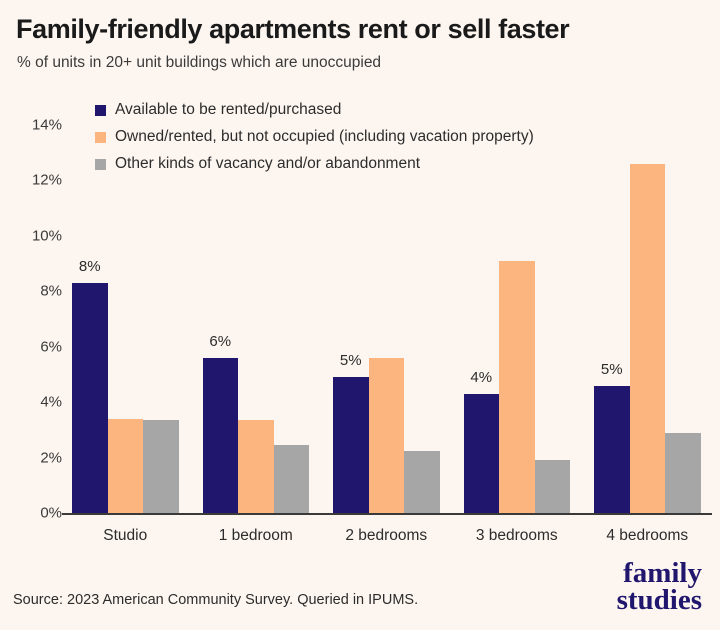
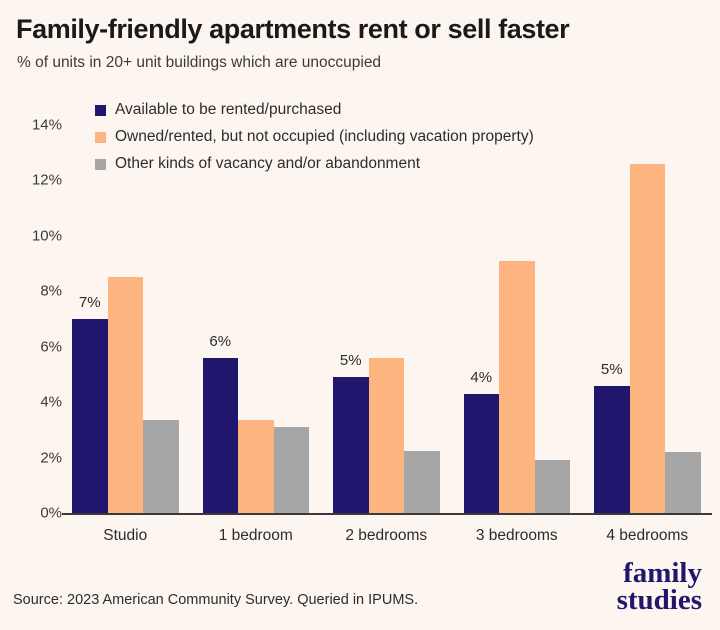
Available to be rented/purchased/Studio: 8% -> 7%
Owned/rented, but not occupied (including vacation property)/Studio: 3.4% -> 8.5%
Other kinds of vacancy and/or abandonment/1 bedroom: 2.5% -> 3.1%
Other kinds of vacancy and/or abandonment/4 bedrooms: 2.9% -> 2.2%
